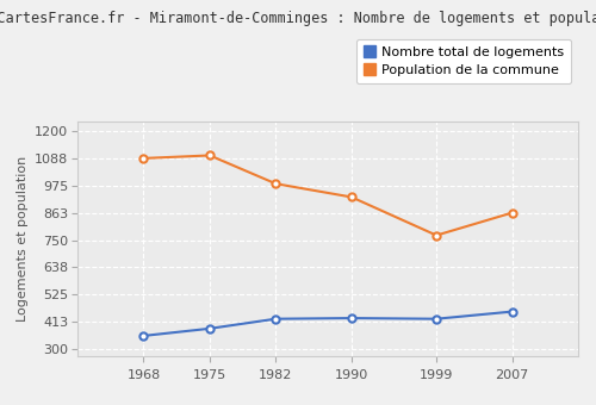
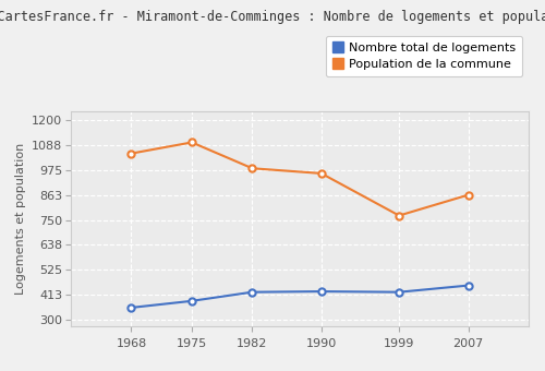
Population de la commune/1968: 1088 -> 1050
Population de la commune/1990: 928 -> 960
